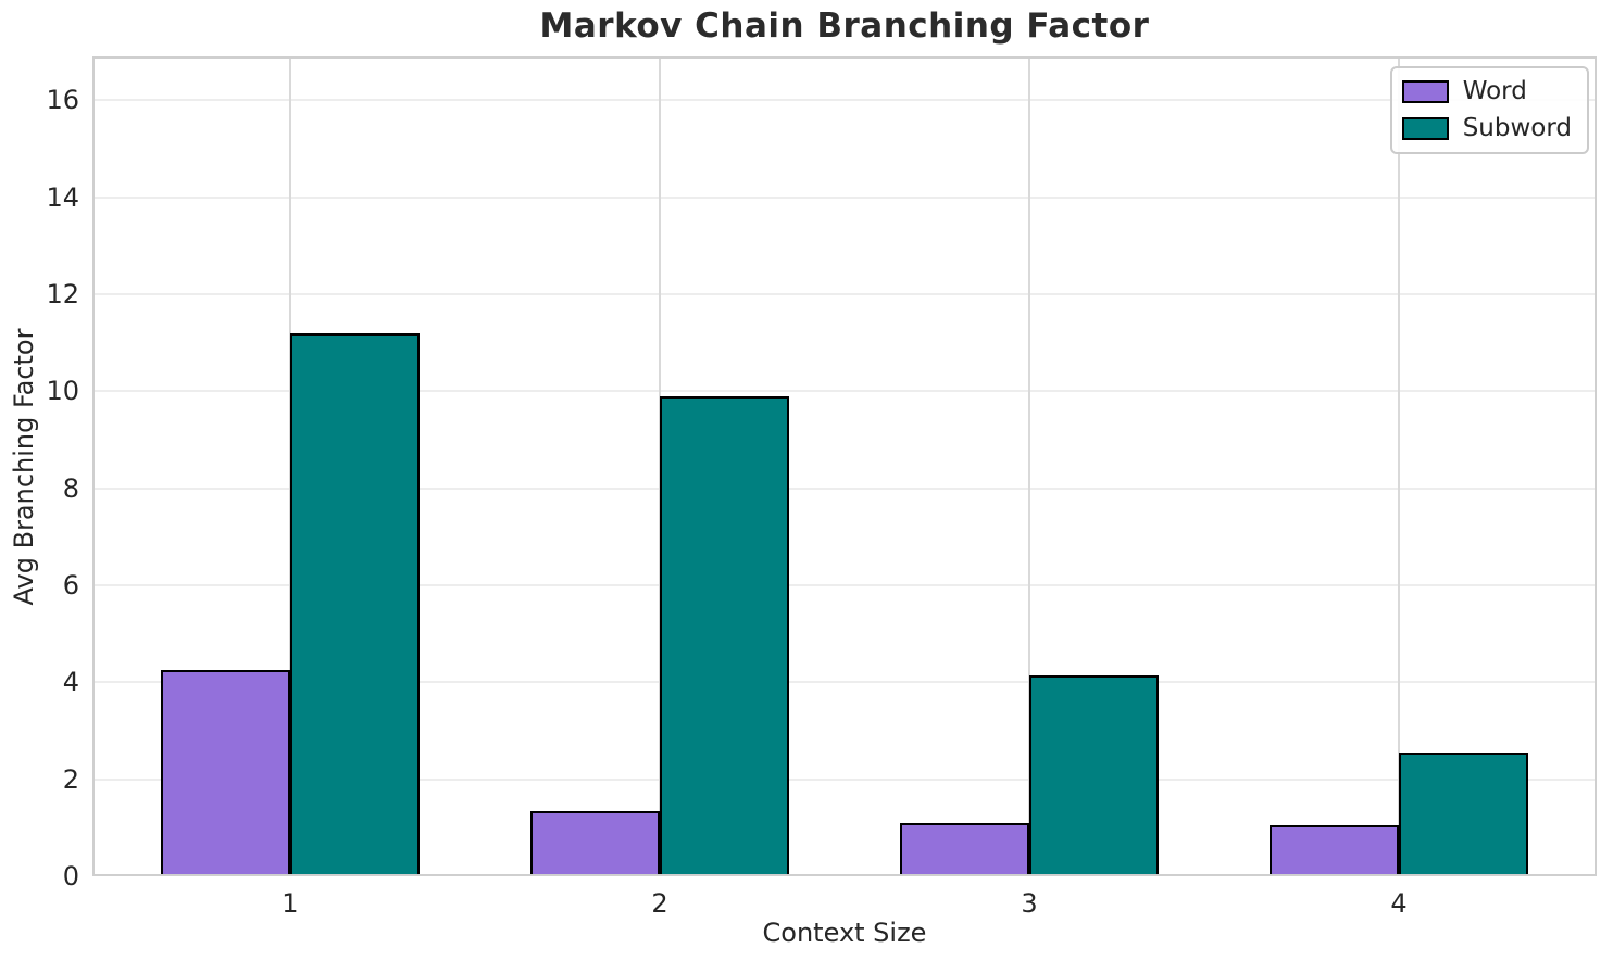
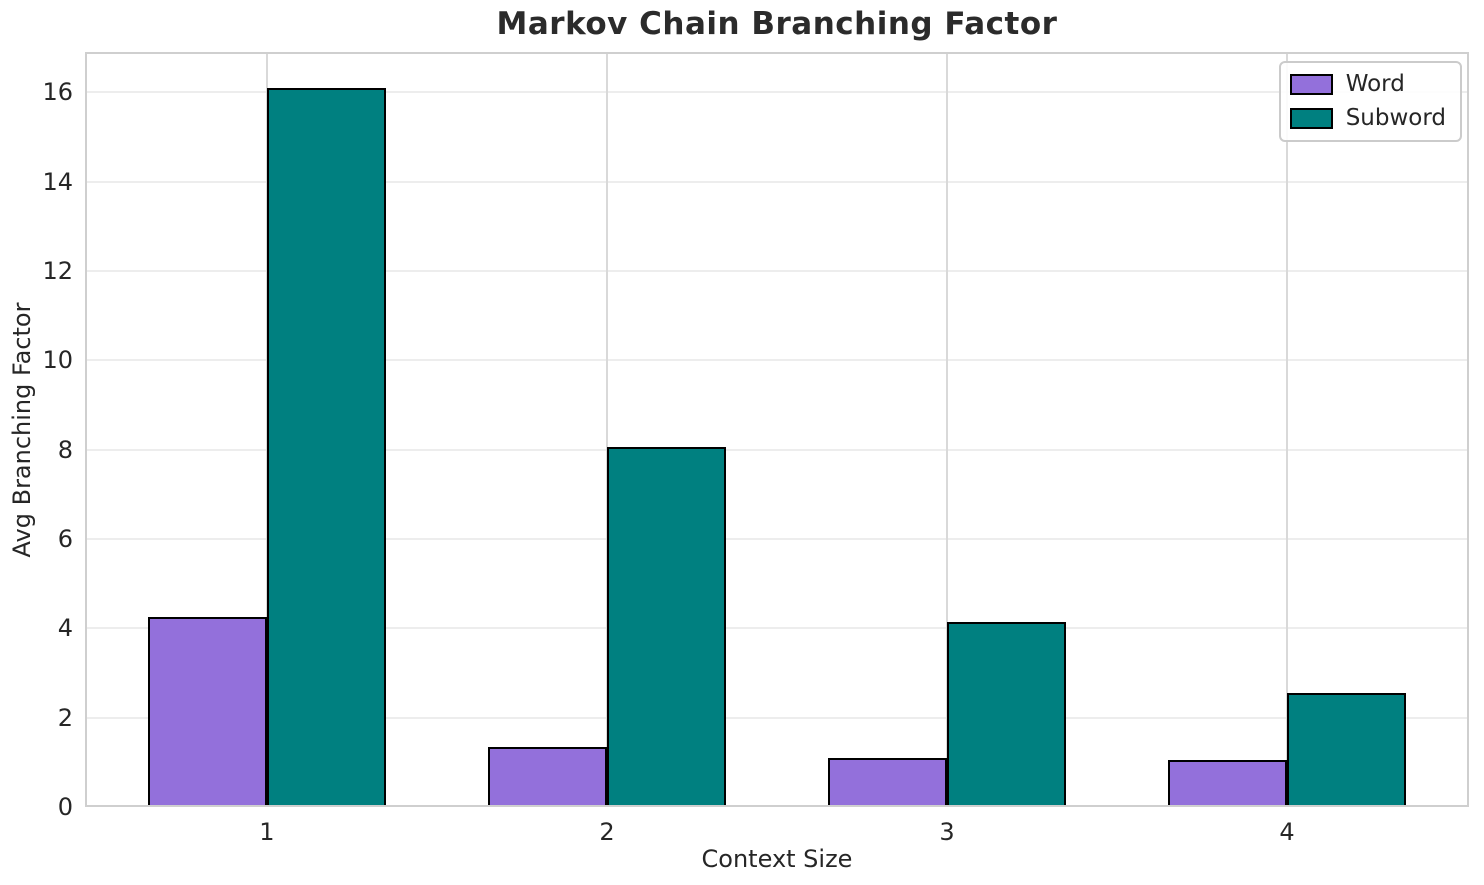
Subword/1: 11.2 -> 16.1
Subword/2: 9.9 -> 8.1
